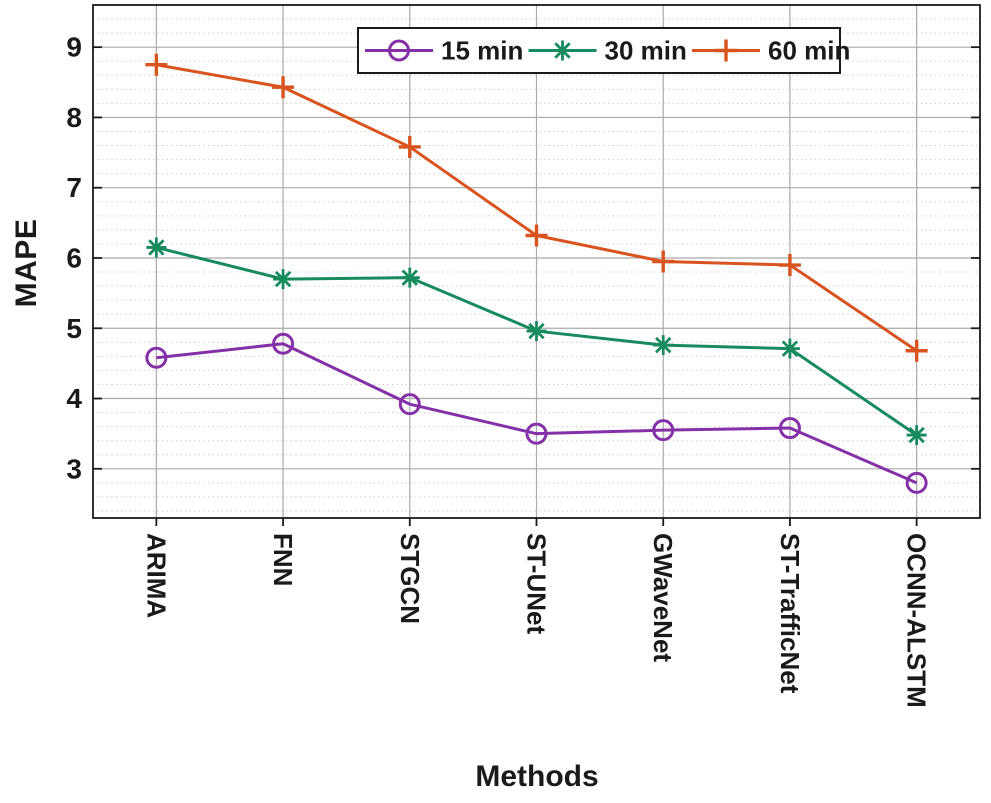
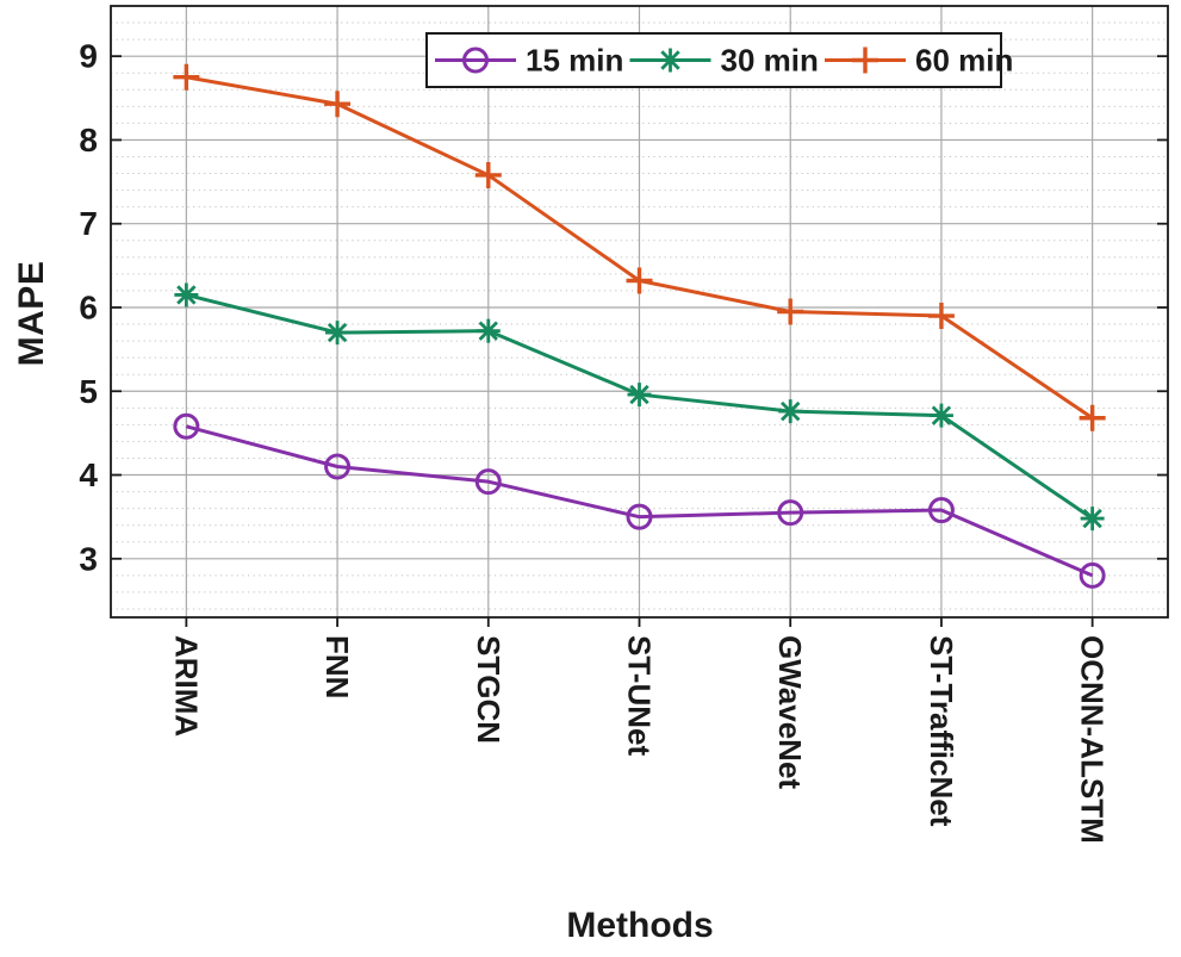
15 min/FNN: 4.8 -> 4.1
